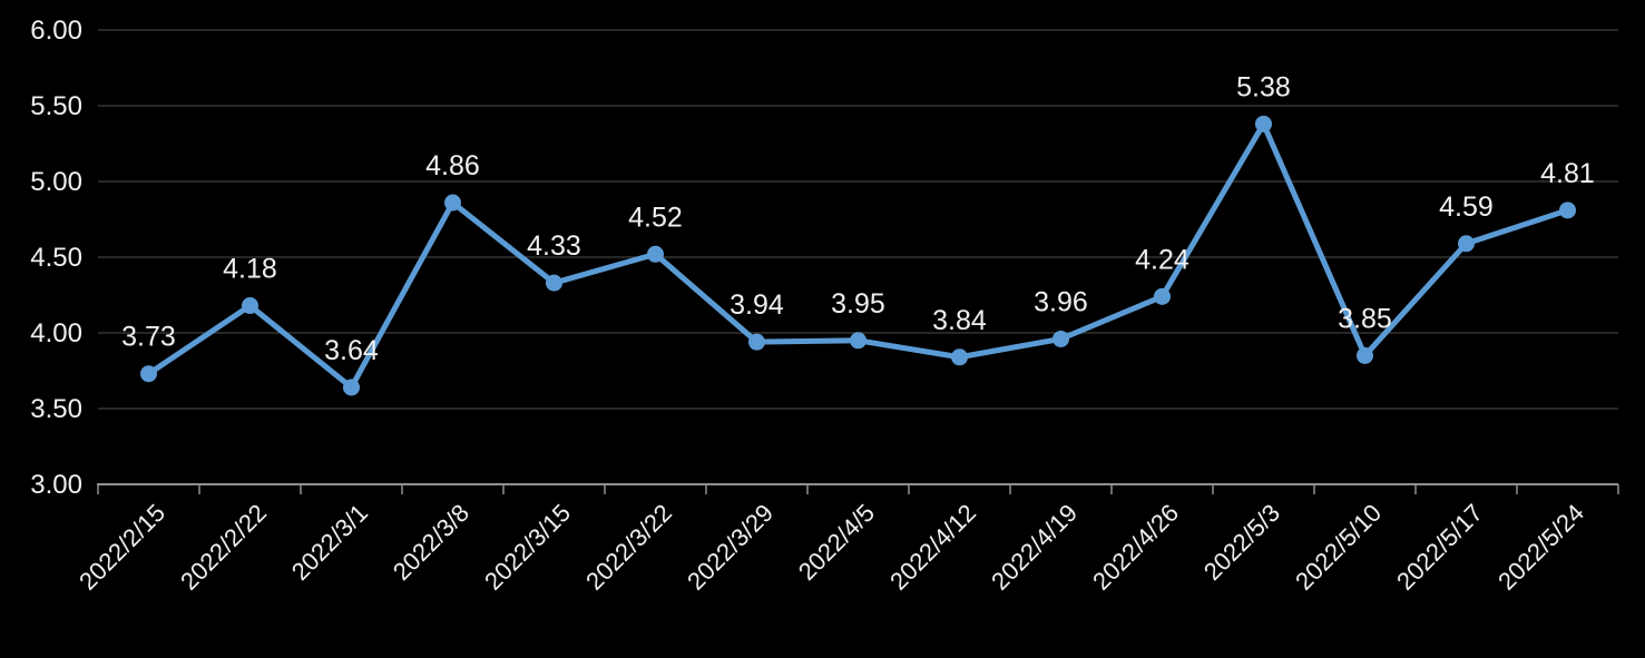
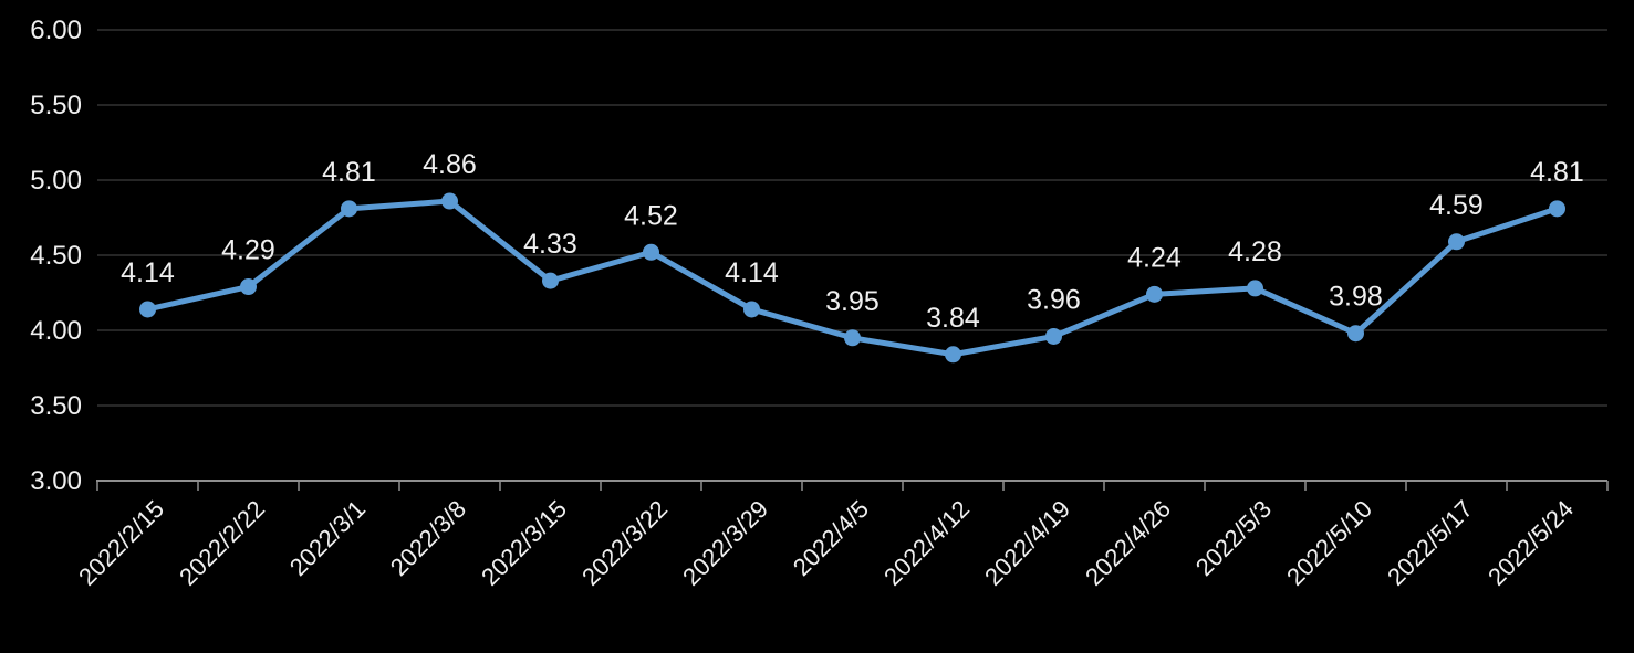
2022/2/15: 3.73 -> 4.14
2022/2/22: 4.18 -> 4.29
2022/3/1: 3.64 -> 4.81
2022/3/29: 3.94 -> 4.14
2022/5/3: 5.38 -> 4.28
2022/5/10: 3.85 -> 3.98
